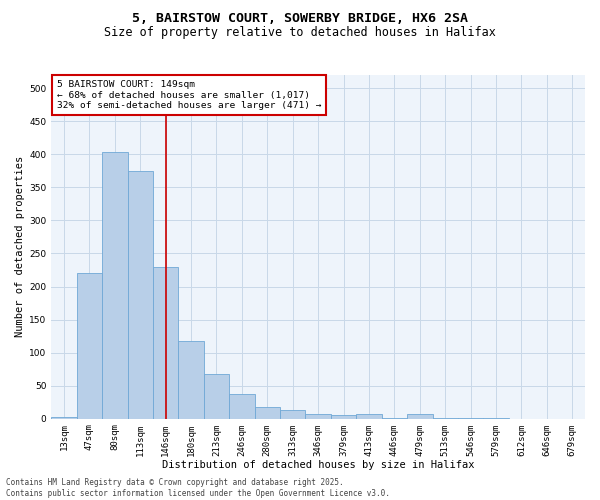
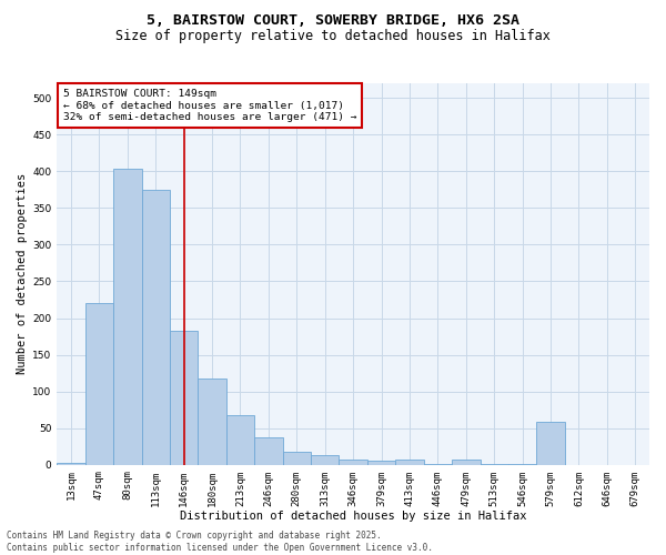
146sqm: 230 -> 182
579sqm: 1 -> 58
